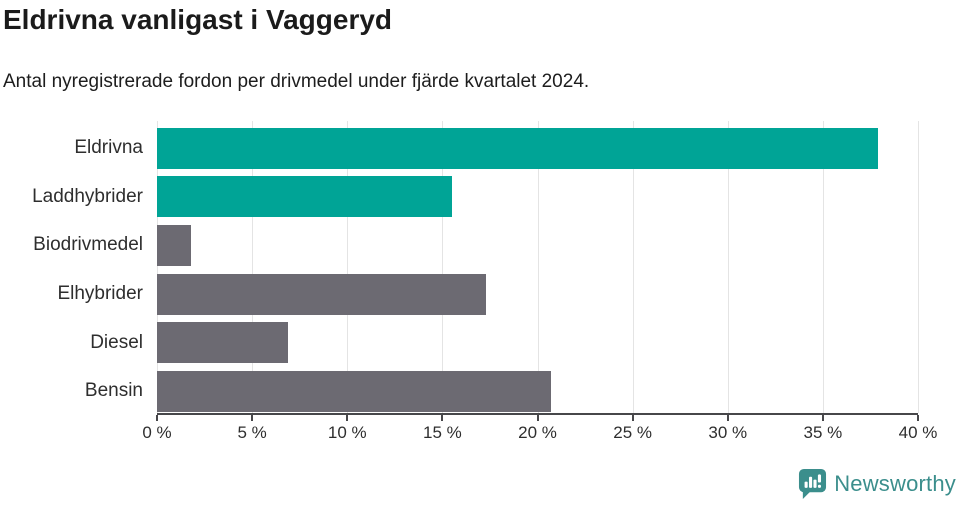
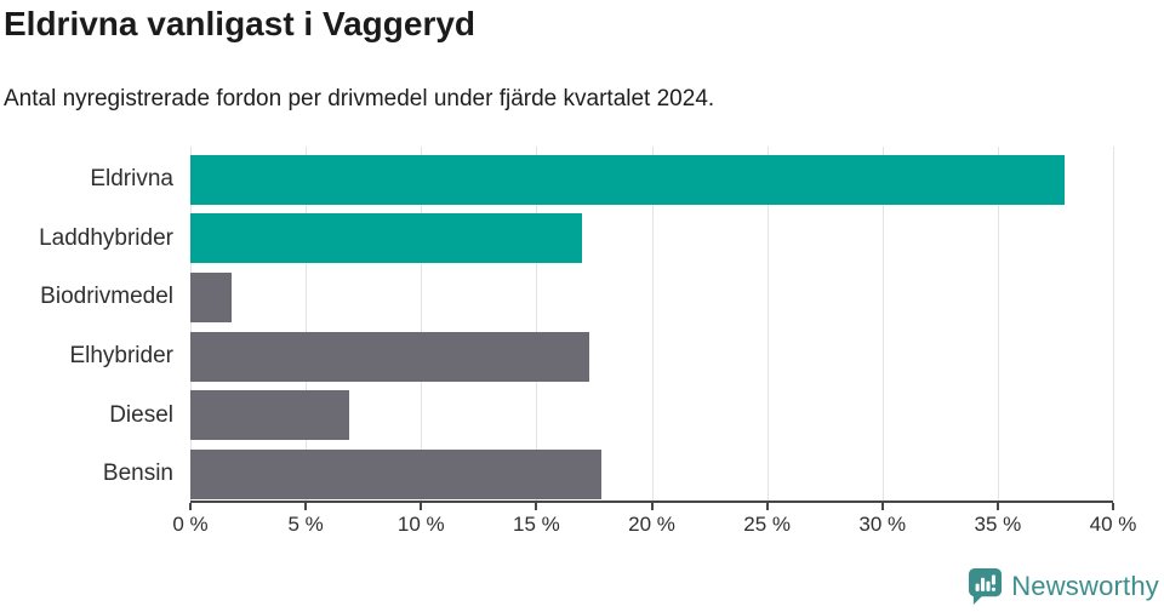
Laddhybrider: 15.5% -> 17.0%
Bensin: 20.7% -> 17.8%
